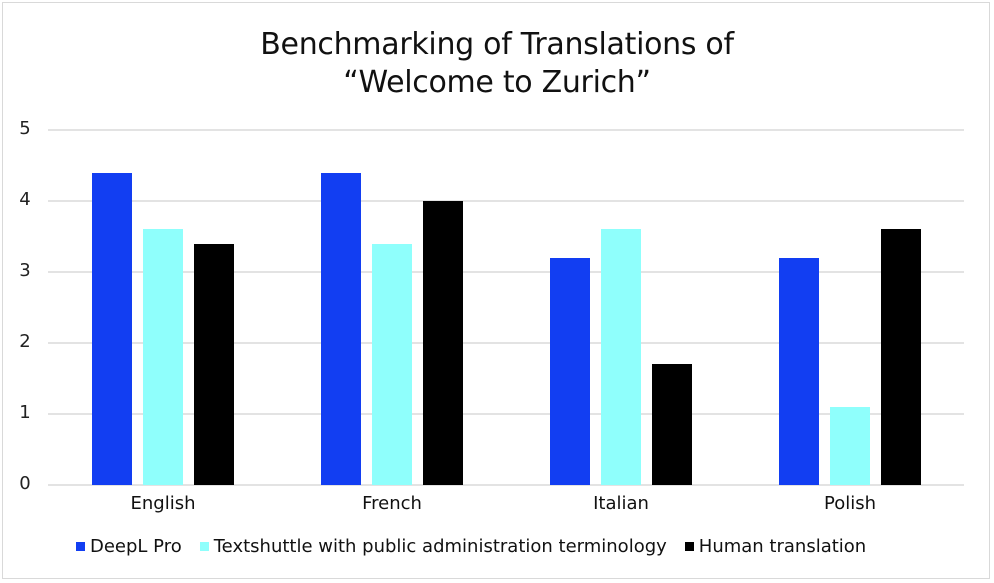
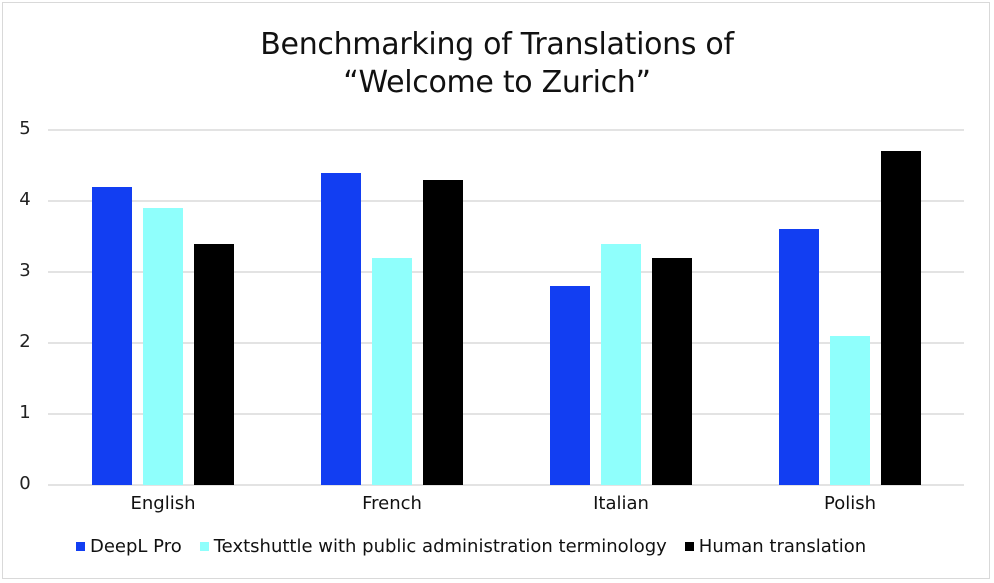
DeepL Pro/English: 4.4 -> 4.2
Textshuttle with public administration terminology/English: 3.6 -> 3.9
Textshuttle with public administration terminology/French: 3.4 -> 3.2
Human translation/French: 4.0 -> 4.3
DeepL Pro/Italian: 3.2 -> 2.8
Textshuttle with public administration terminology/Italian: 3.6 -> 3.4
Human translation/Italian: 1.7 -> 3.2
DeepL Pro/Polish: 3.2 -> 3.6
Textshuttle with public administration terminology/Polish: 1.1 -> 2.1
Human translation/Polish: 3.6 -> 4.7
